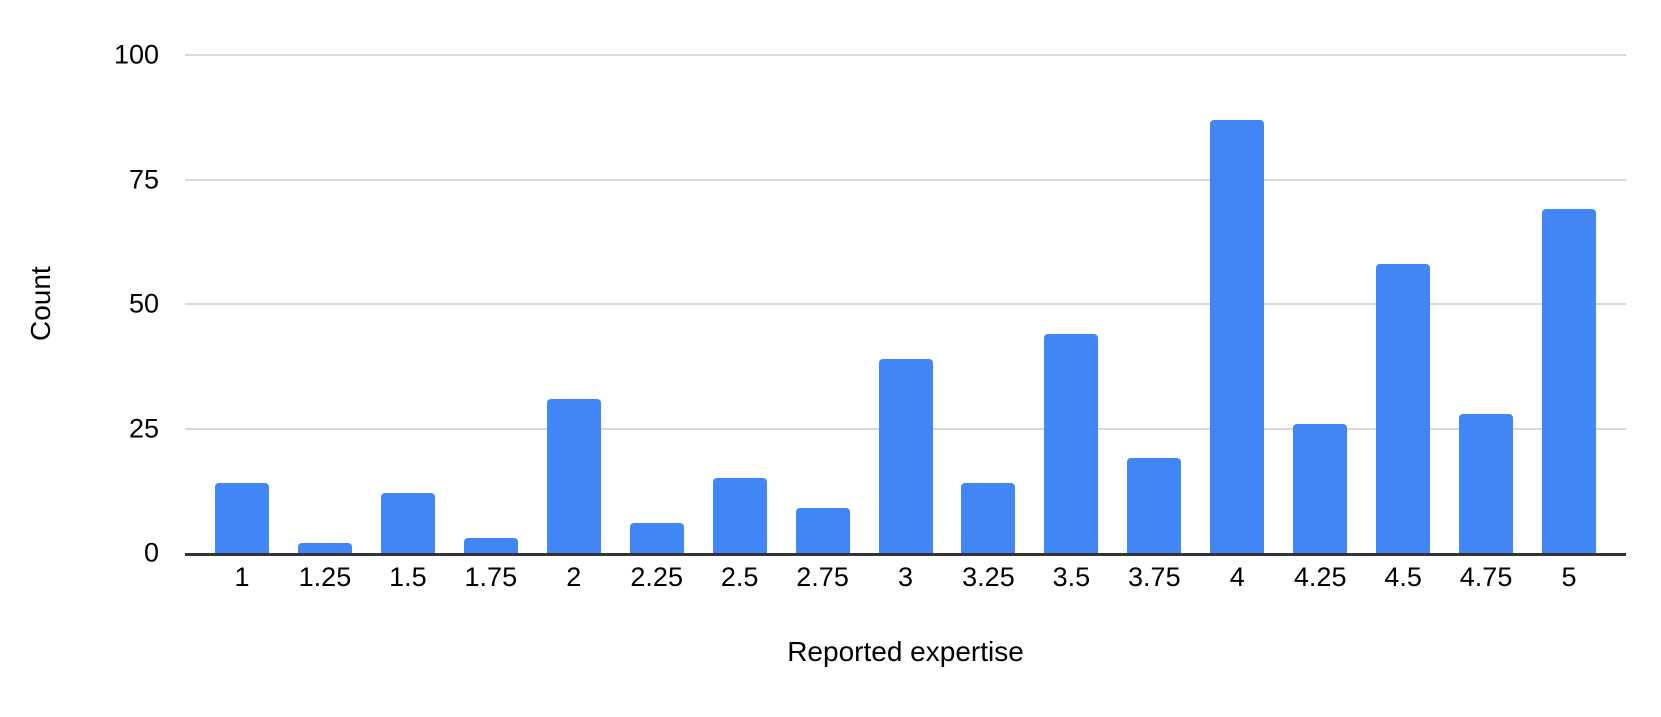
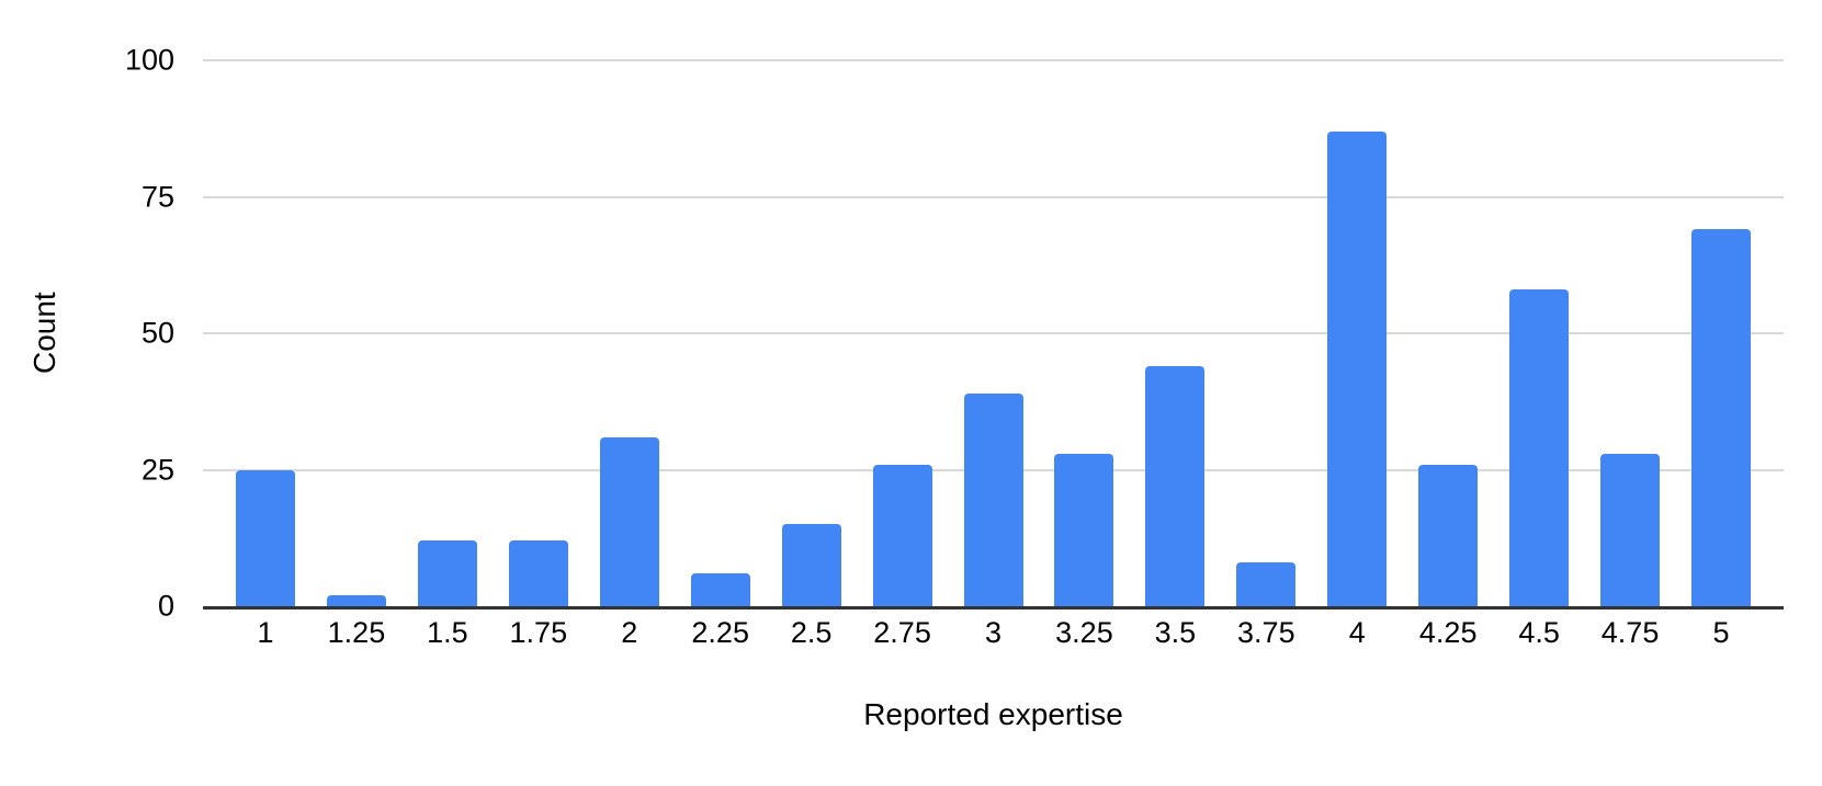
1: 14 -> 25
1.75: 3 -> 12
2.75: 9 -> 26
3.25: 14 -> 28
3.75: 19 -> 8
